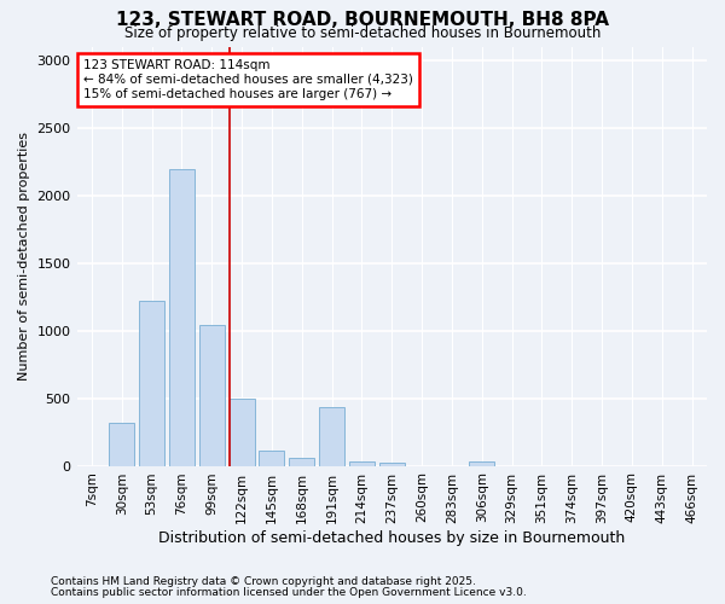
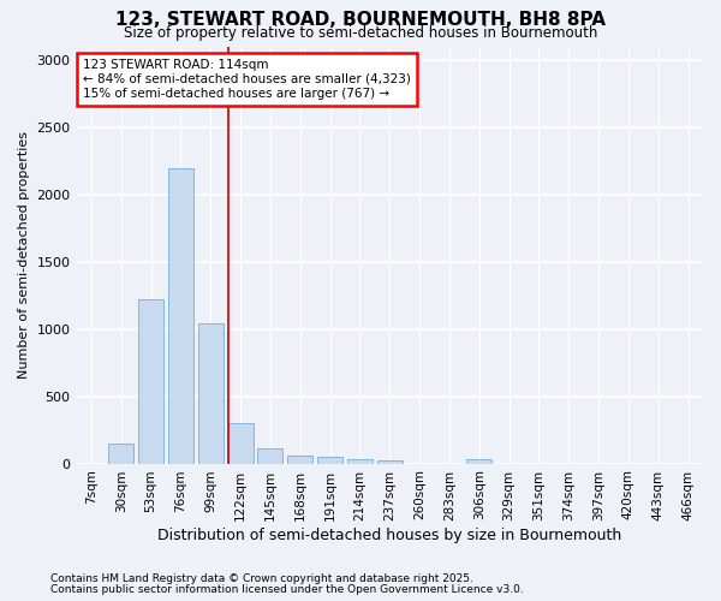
30sqm: 320 -> 150
122sqm: 500 -> 300
191sqm: 430 -> 50
